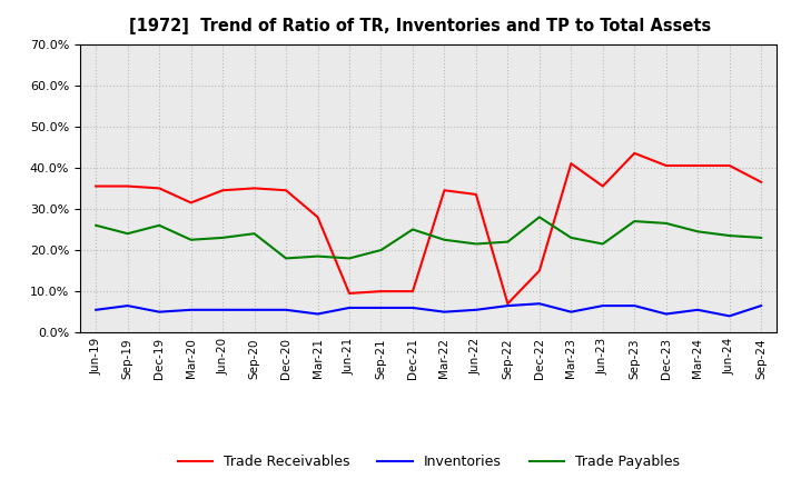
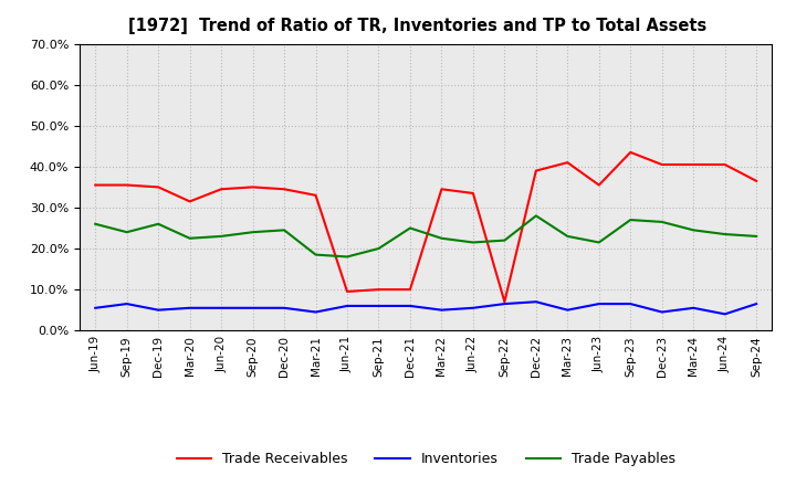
Trade Payables/Dec-20: 18.0% -> 24.5%
Trade Receivables/Mar-21: 28.0% -> 33.0%
Trade Receivables/Dec-22: 15.0% -> 39.0%
